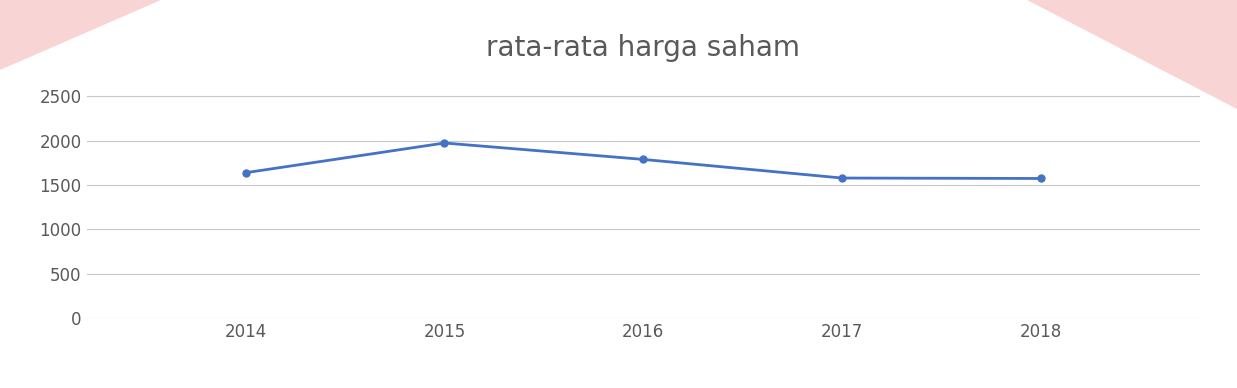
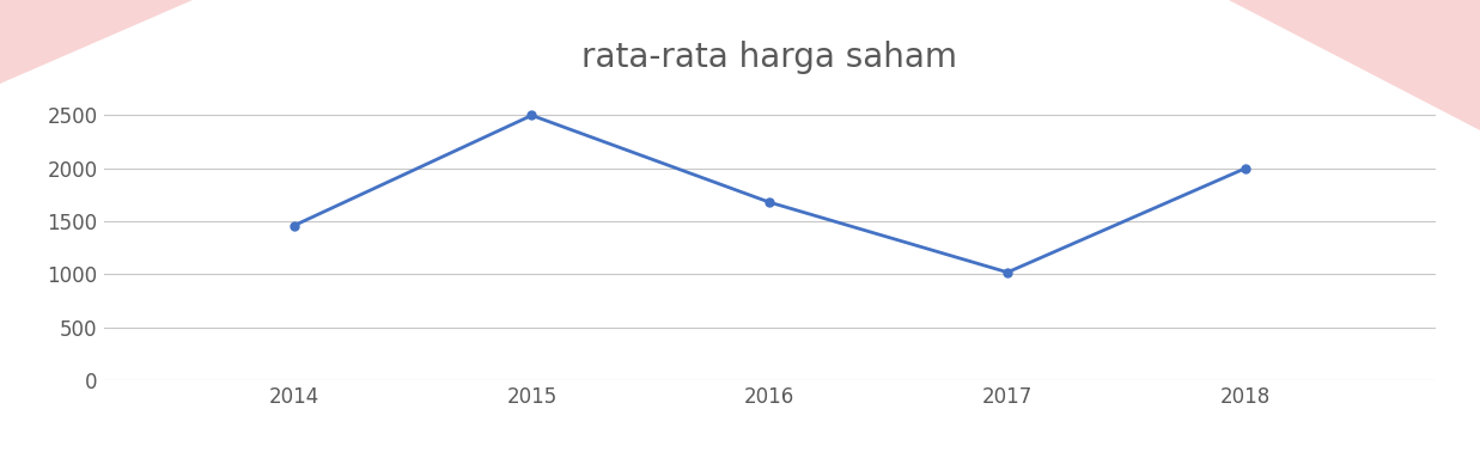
2014: 1640 -> 1460
2015: 1980 -> 2500
2016: 1790 -> 1680
2017: 1580 -> 1020
2018: 1580 -> 2000
